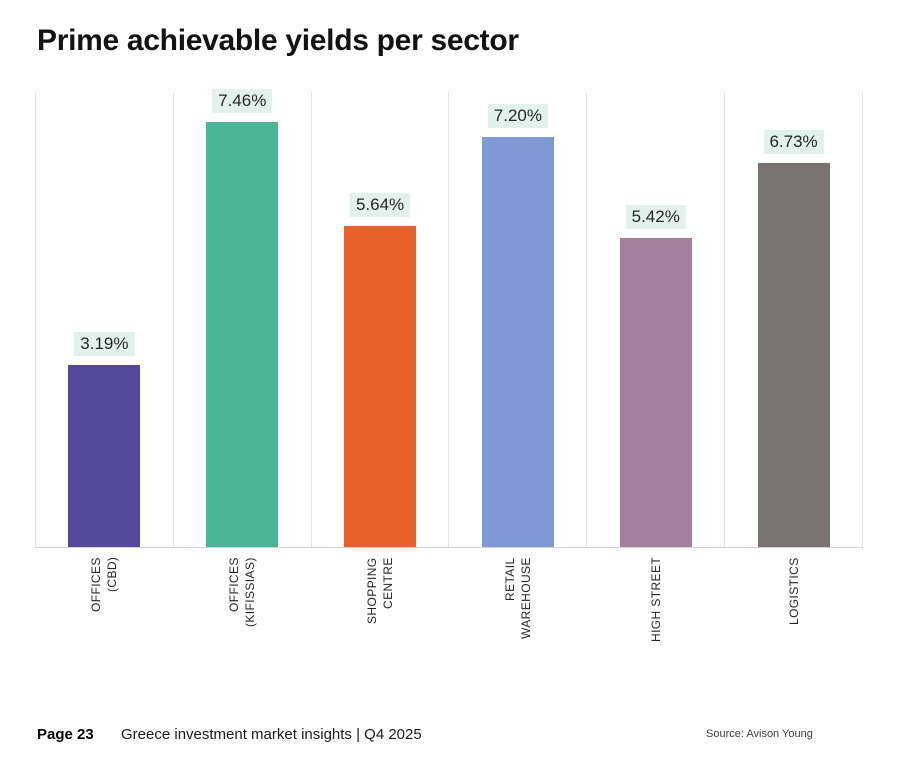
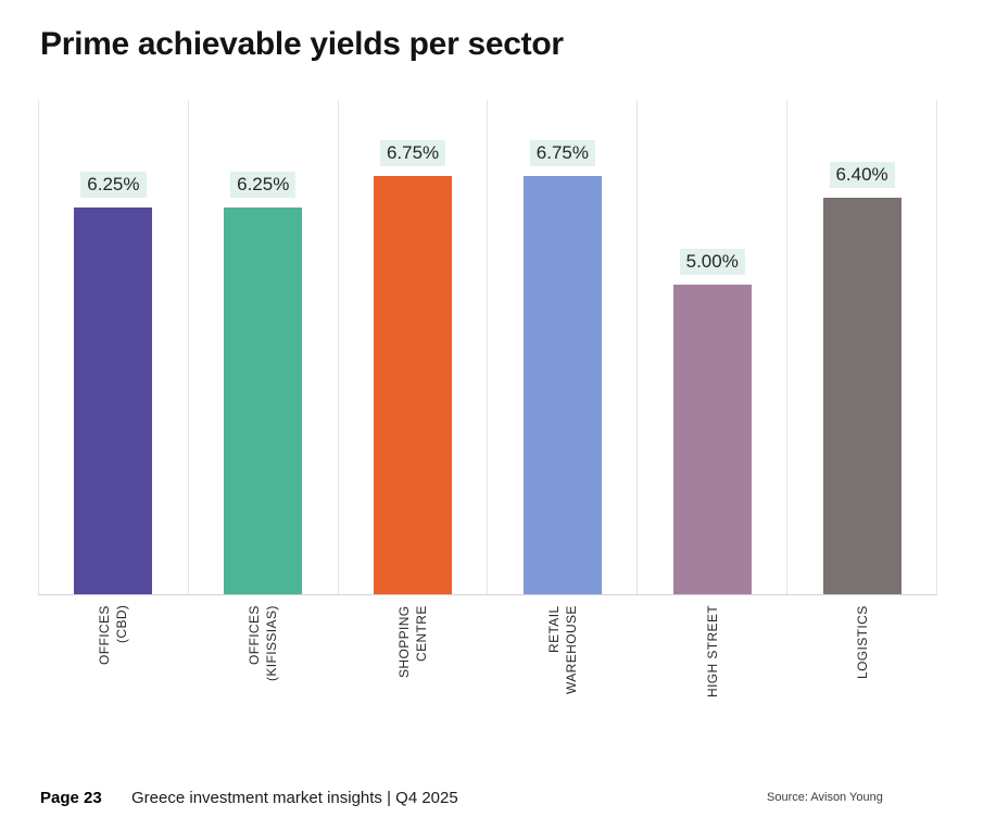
OFFICES (CBD): 3.19% -> 6.25%
OFFICES (KIFISSIAS): 7.46% -> 6.25%
SHOPPING CENTRE: 5.64% -> 6.75%
RETAIL WAREHOUSE: 7.20% -> 6.75%
HIGH STREET: 5.42% -> 5.00%
LOGISTICS: 6.73% -> 6.40%
